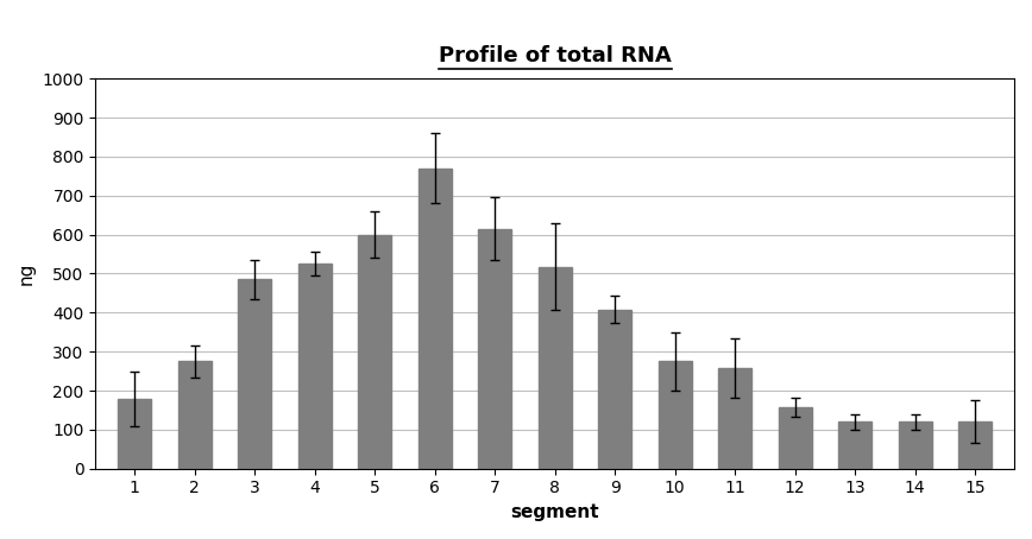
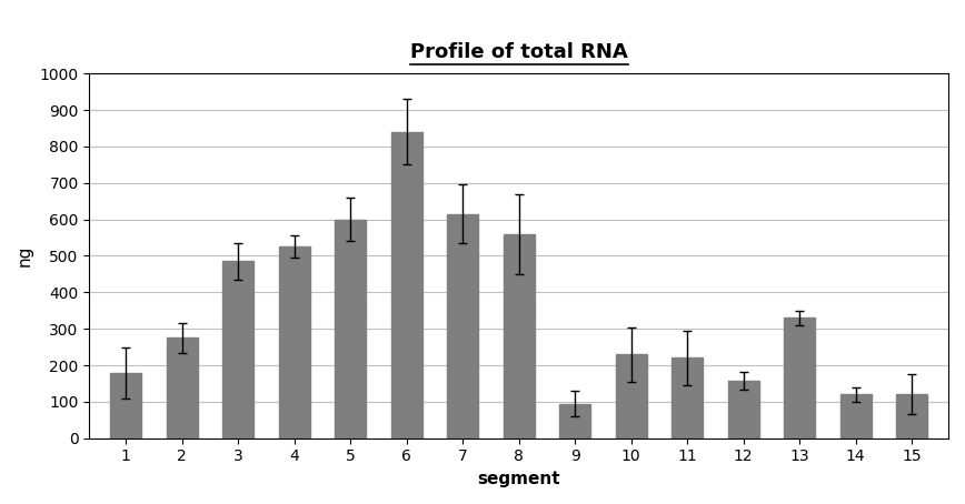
6: 770 -> 840
8: 518 -> 560
9: 408 -> 95
10: 275 -> 230
11: 258 -> 220
13: 120 -> 330
